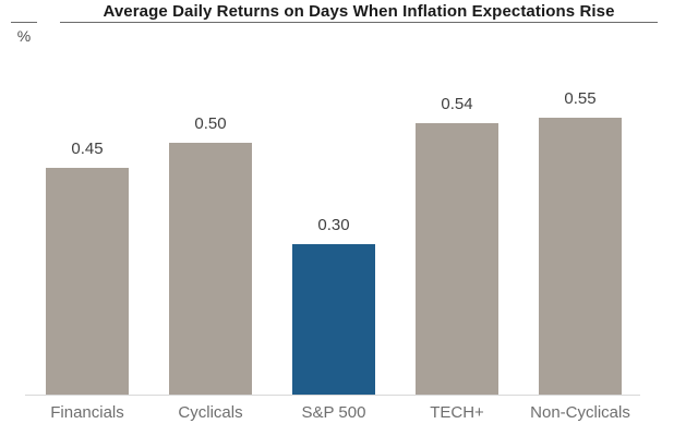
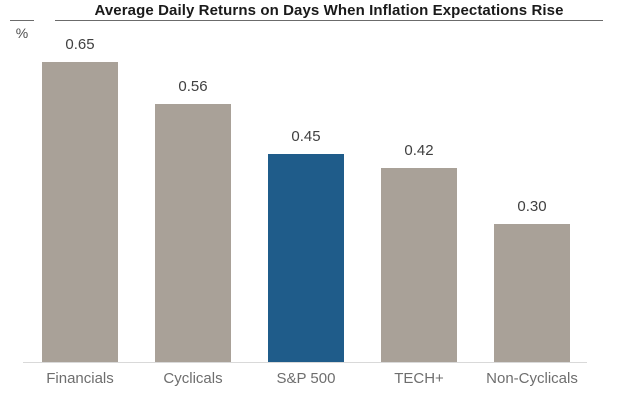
Financials: 0.45 -> 0.65
Cyclicals: 0.50 -> 0.56
S&P 500: 0.30 -> 0.45
TECH+: 0.54 -> 0.42
Non-Cyclicals: 0.55 -> 0.30
